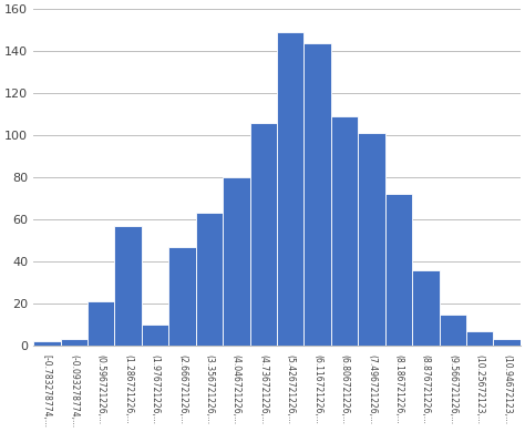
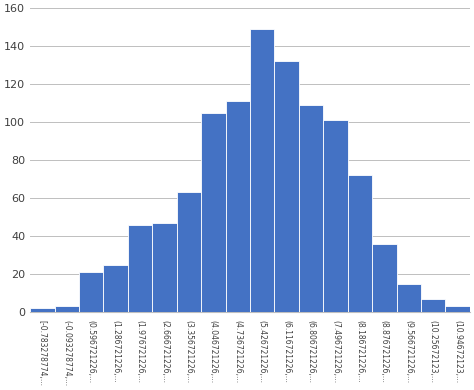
(1.286721226,...: 57 -> 25
(1.976721226,...: 10 -> 46
(4.046721226,...: 80 -> 105
(4.736721226,...: 106 -> 111
(6.116721226,...: 144 -> 132
